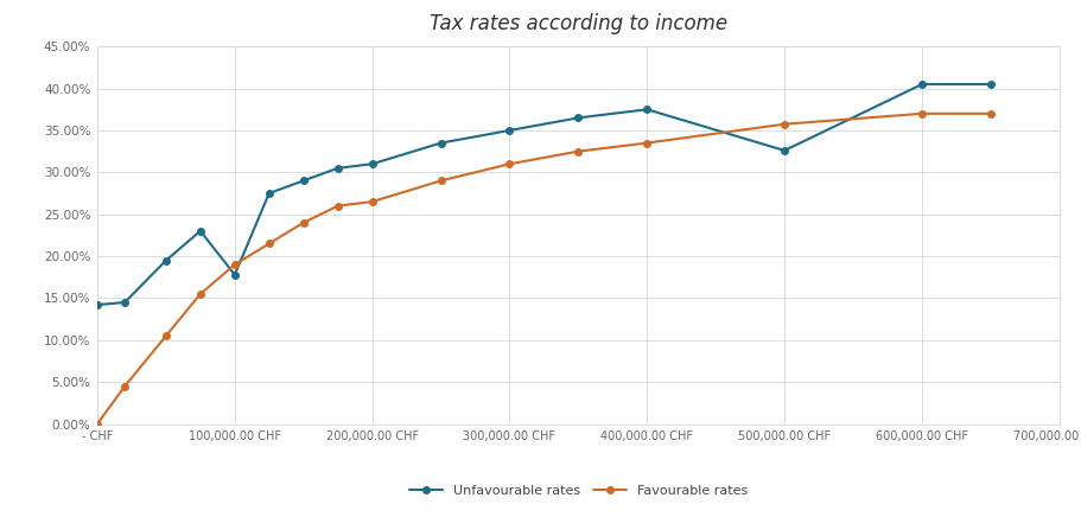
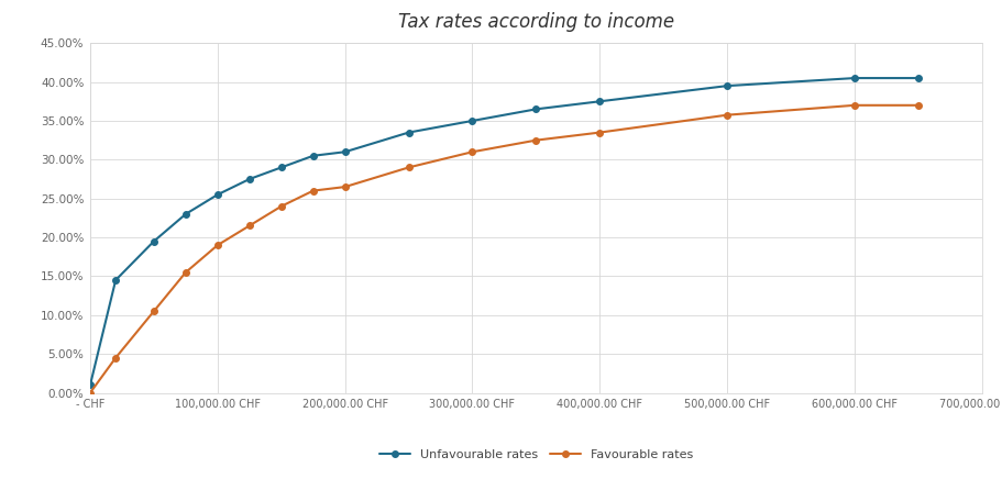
Unfavourable rates/- CHF: 14.2% -> 1.0%
Unfavourable rates/100,000.00 CHF: 17.8% -> 25.5%
Unfavourable rates/500,000.00 CHF: 32.6% -> 39.5%
